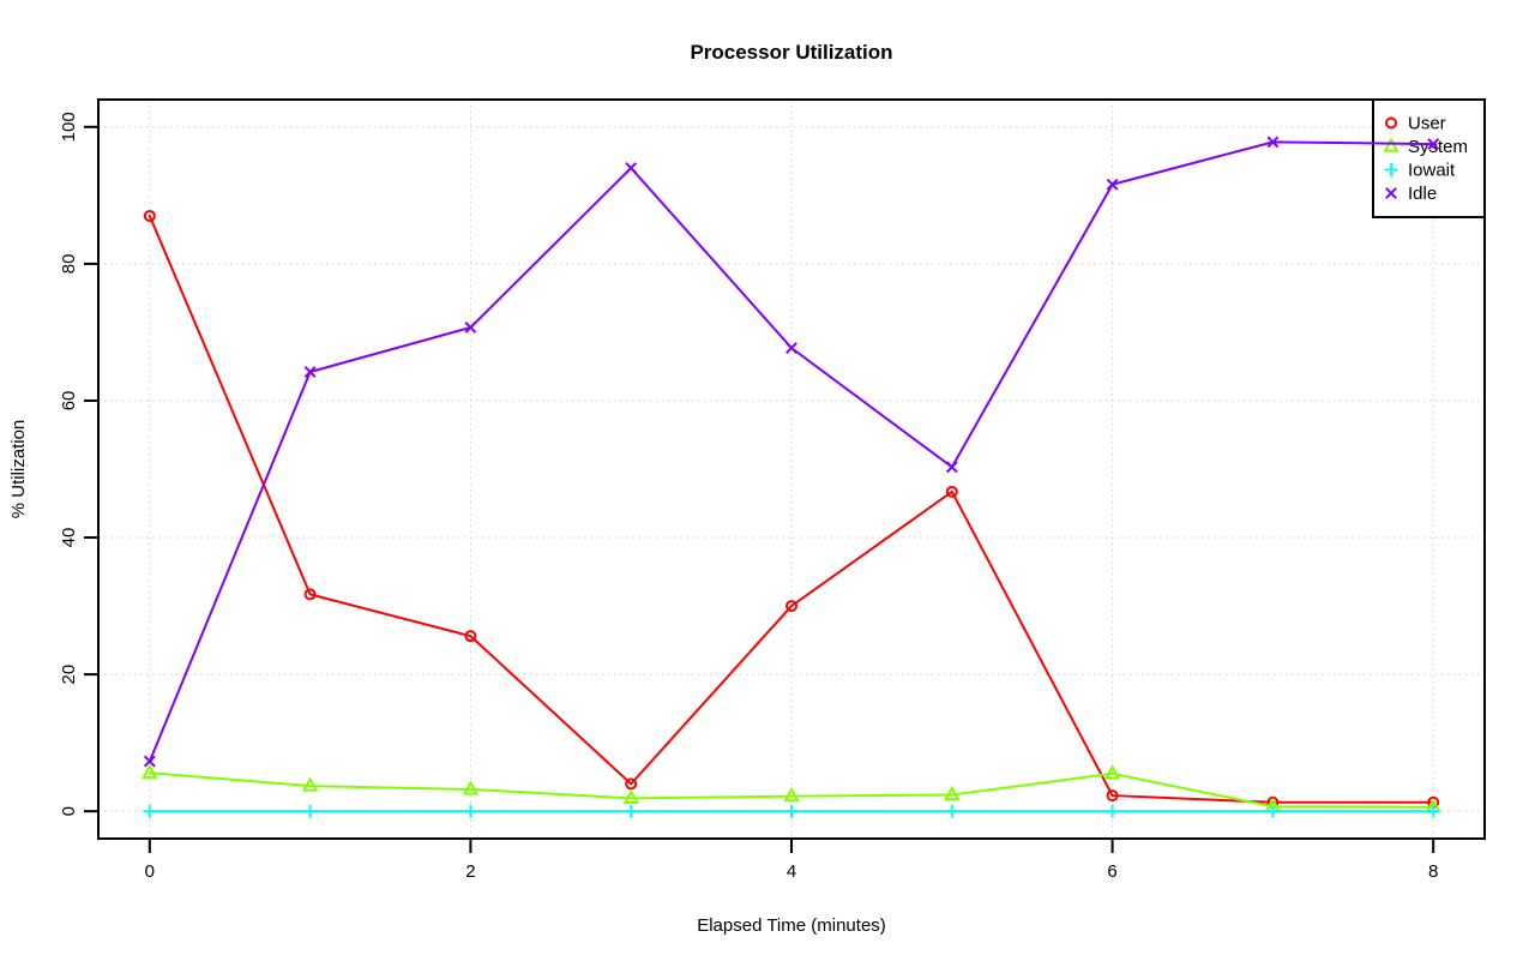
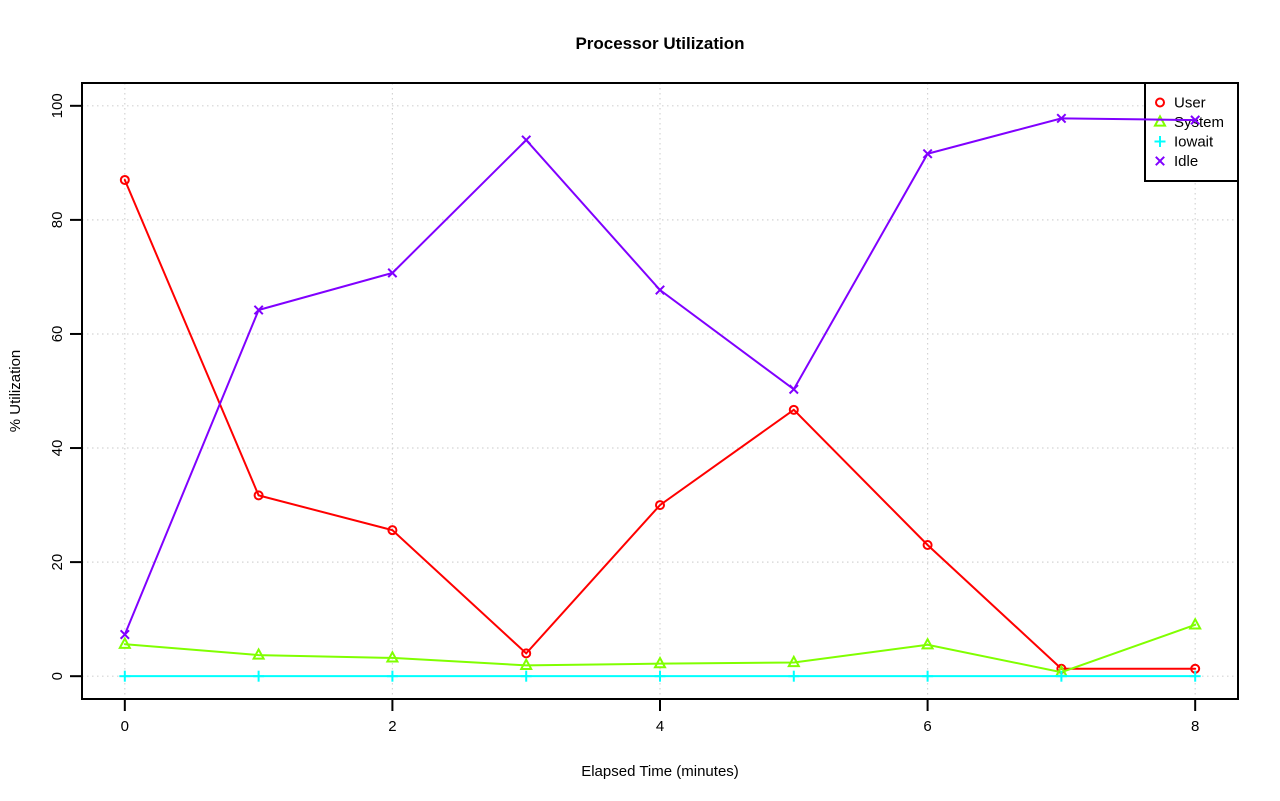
User/6: 2 -> 23
System/8: 1 -> 9
